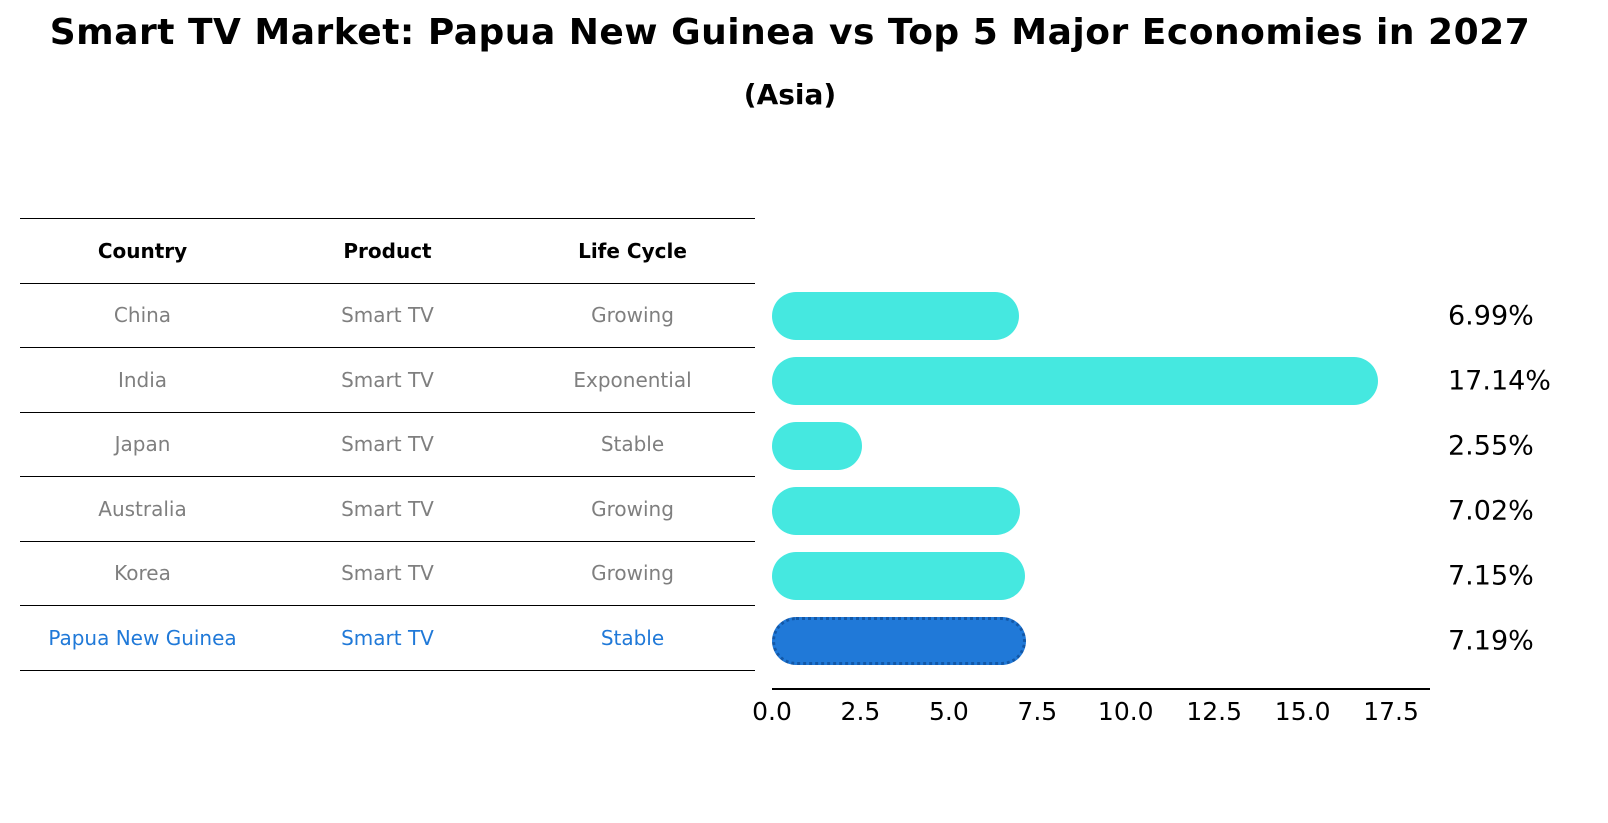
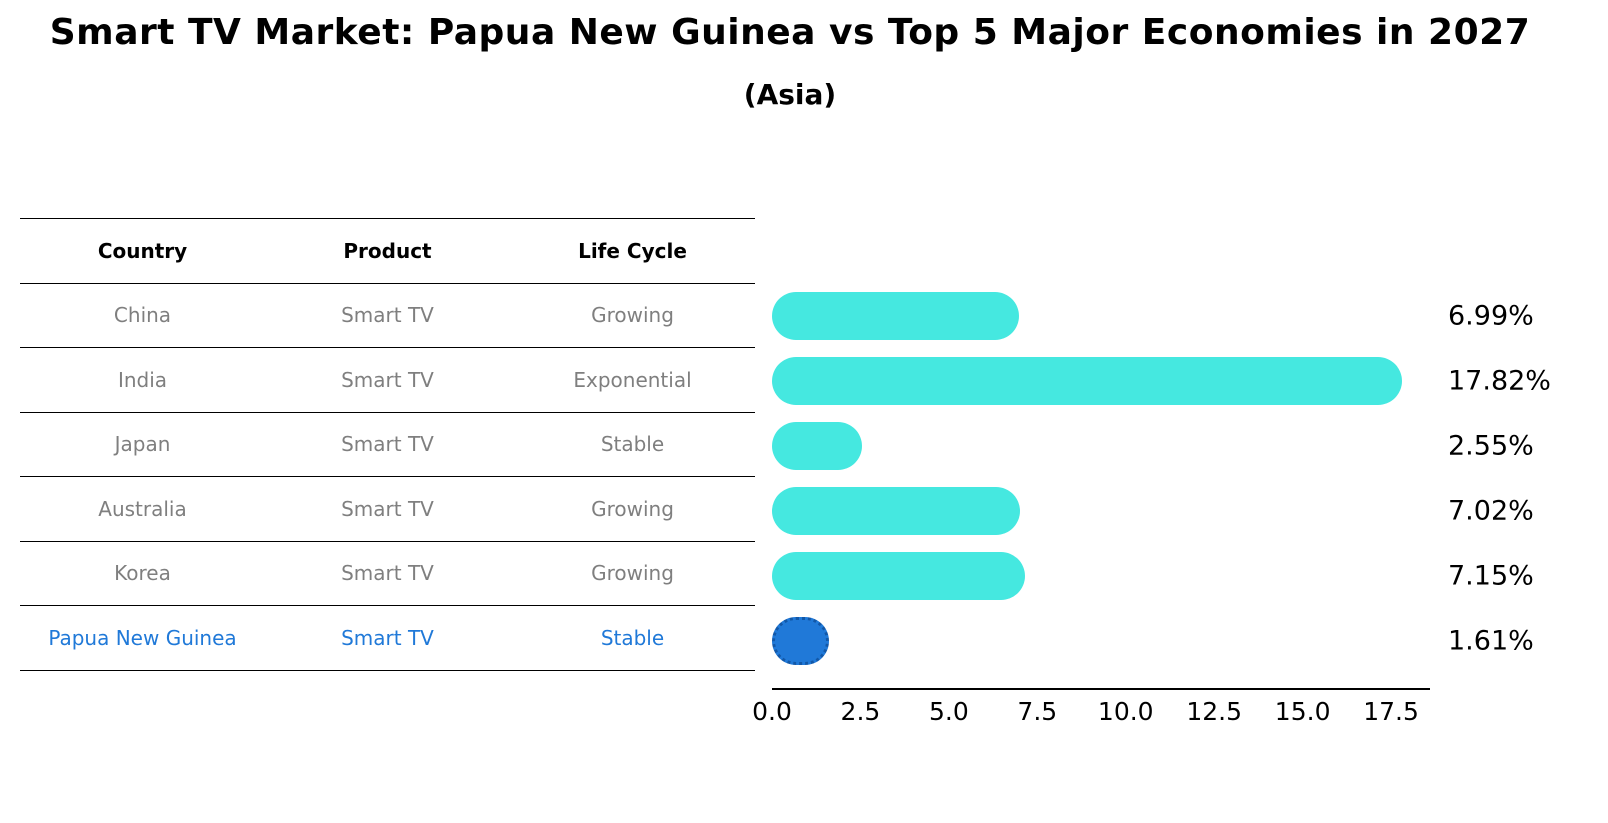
India: 17.14% -> 17.82%
Papua New Guinea: 7.19% -> 1.61%
